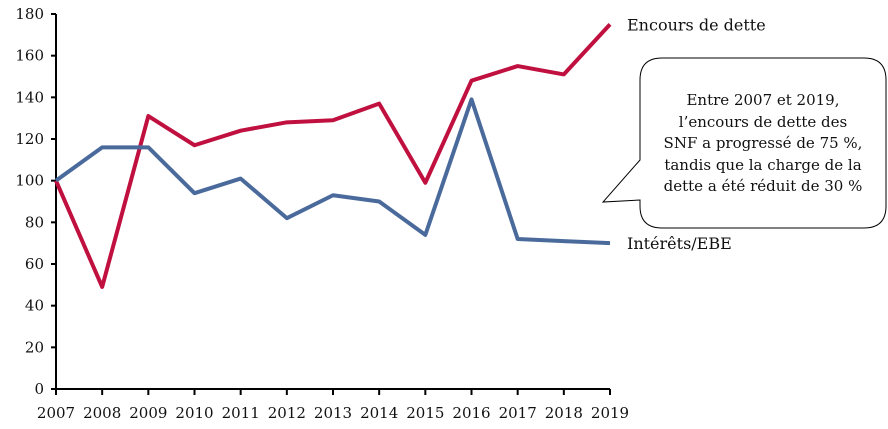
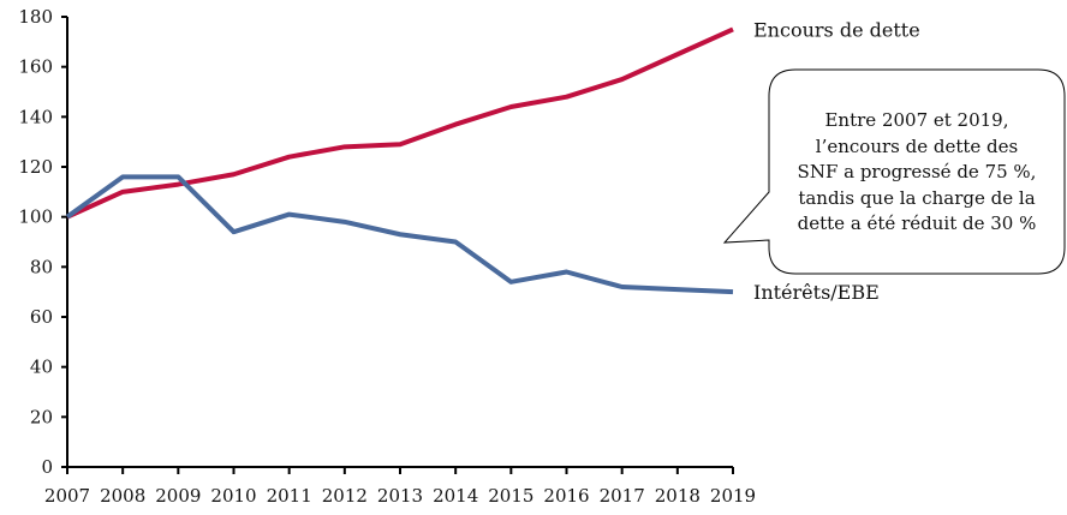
Encours de dette/2008: 49 -> 110
Encours de dette/2009: 131 -> 113
Intérêts/EBE/2012: 82 -> 98
Encours de dette/2015: 99 -> 144
Intérêts/EBE/2016: 139 -> 78
Encours de dette/2018: 151 -> 165
